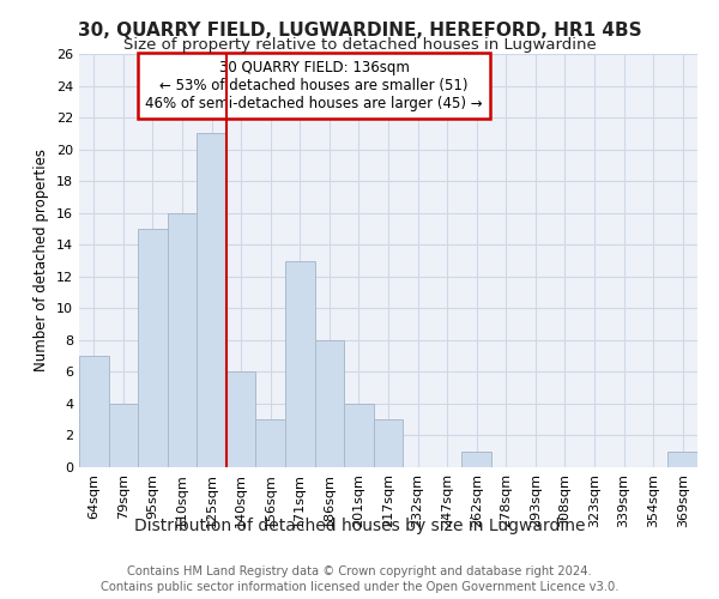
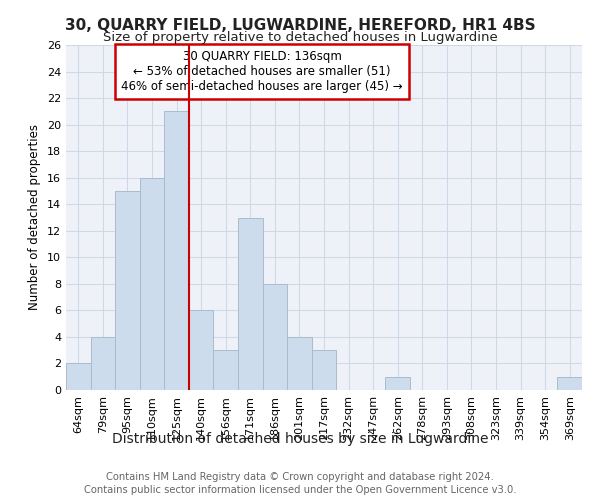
64sqm: 7 -> 2
